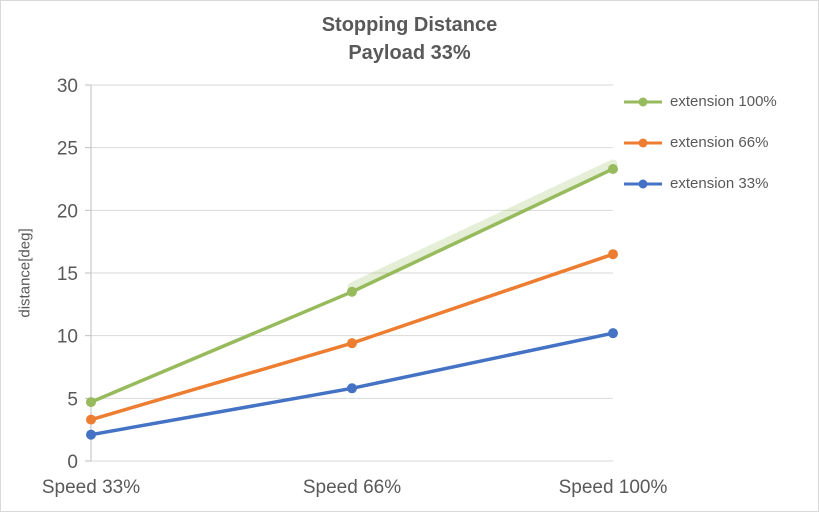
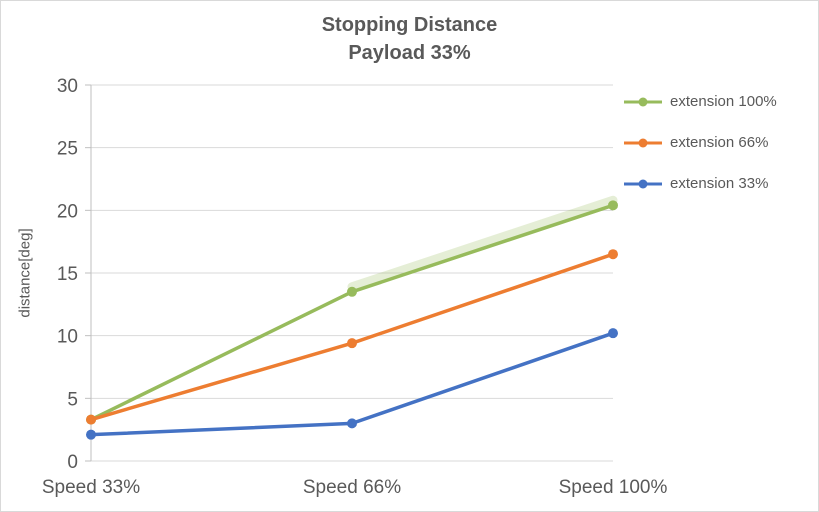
extension 100%/Speed 33%: 4.7 -> 3.3
extension 33%/Speed 66%: 5.8 -> 3.0
extension 100%/Speed 100%: 23.3 -> 20.4
